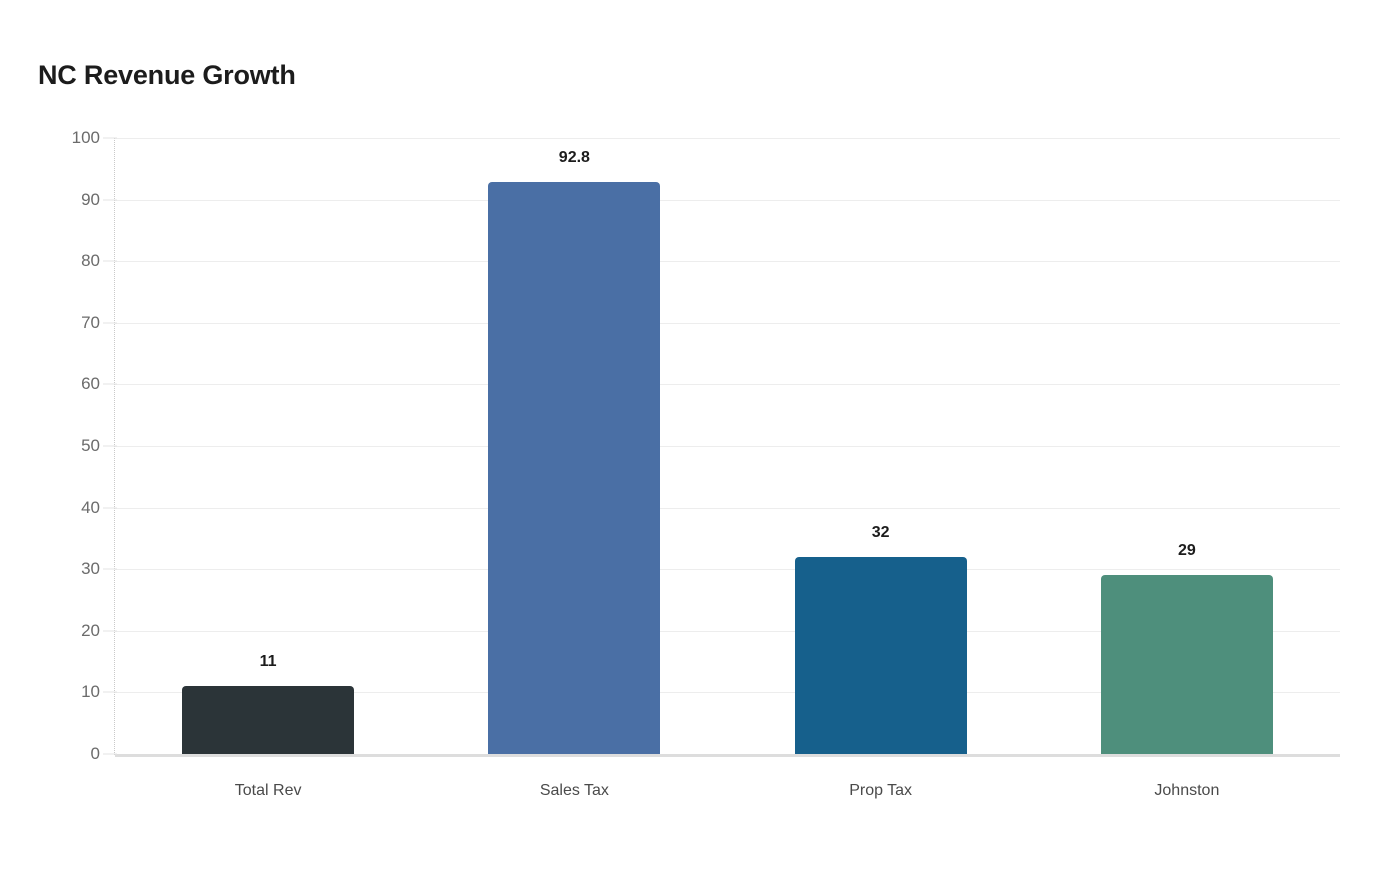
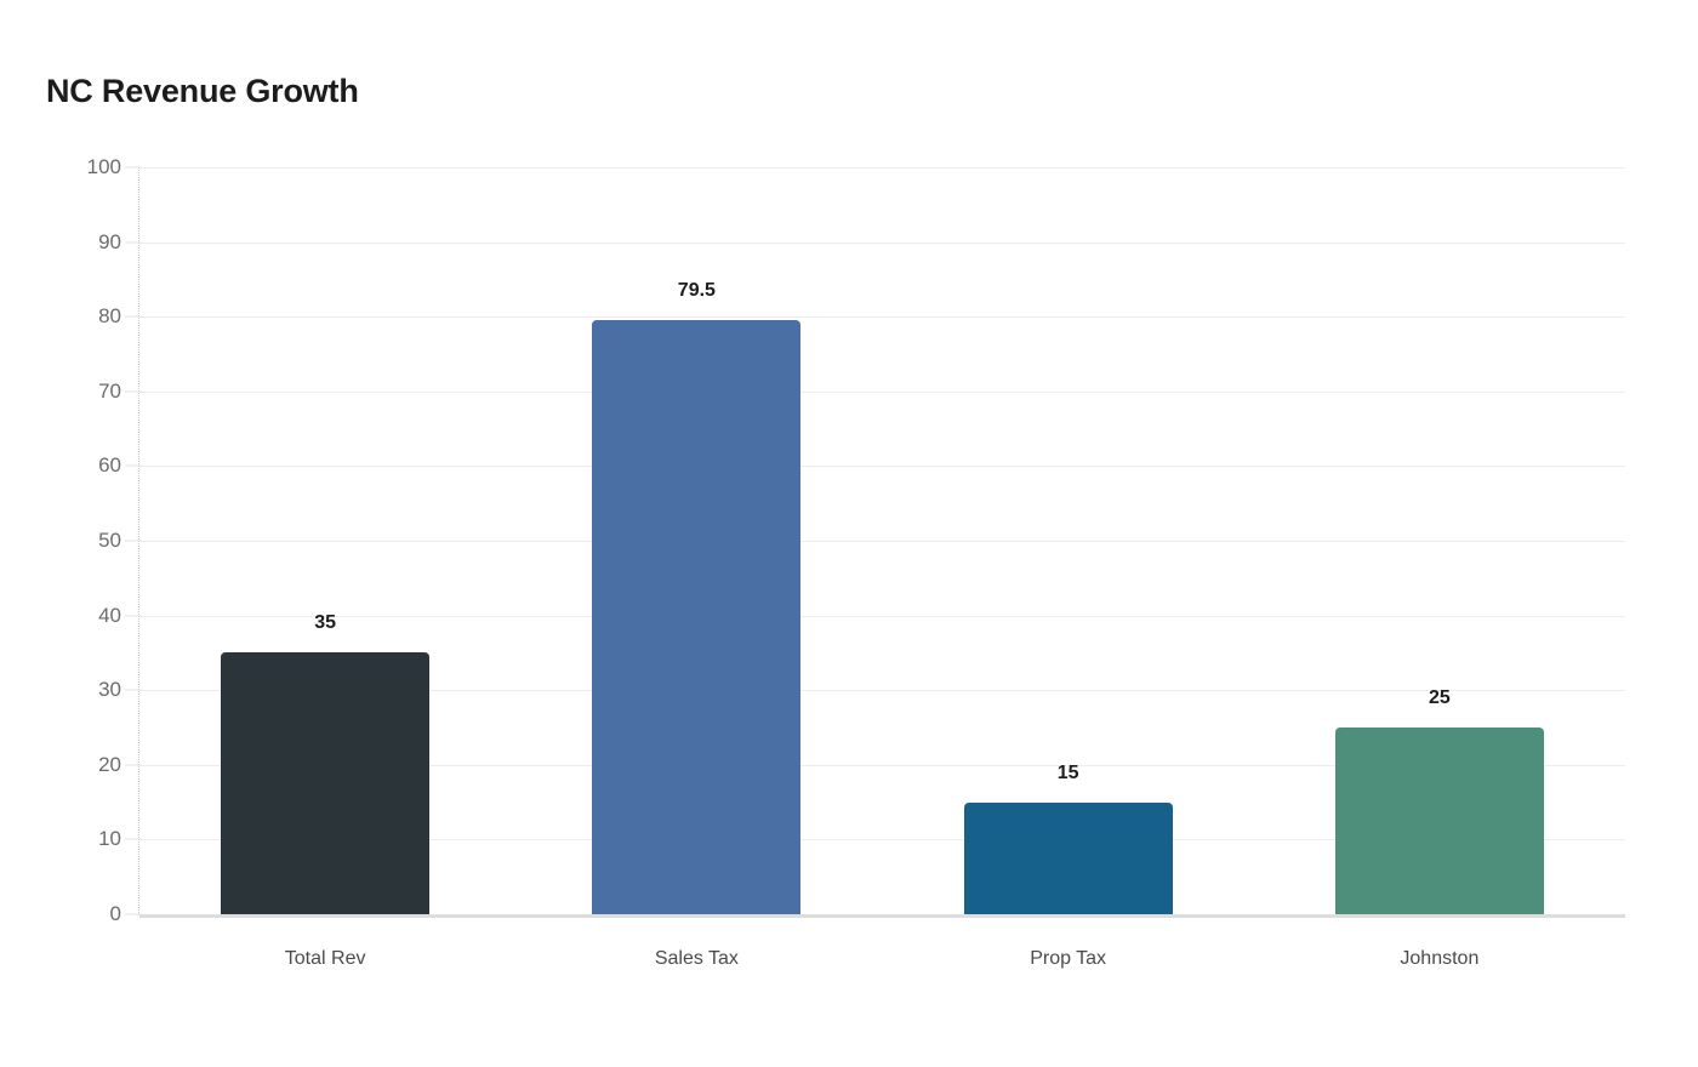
Total Rev: 11 -> 35
Sales Tax: 92.8 -> 79.5
Prop Tax: 32 -> 15
Johnston: 29 -> 25
